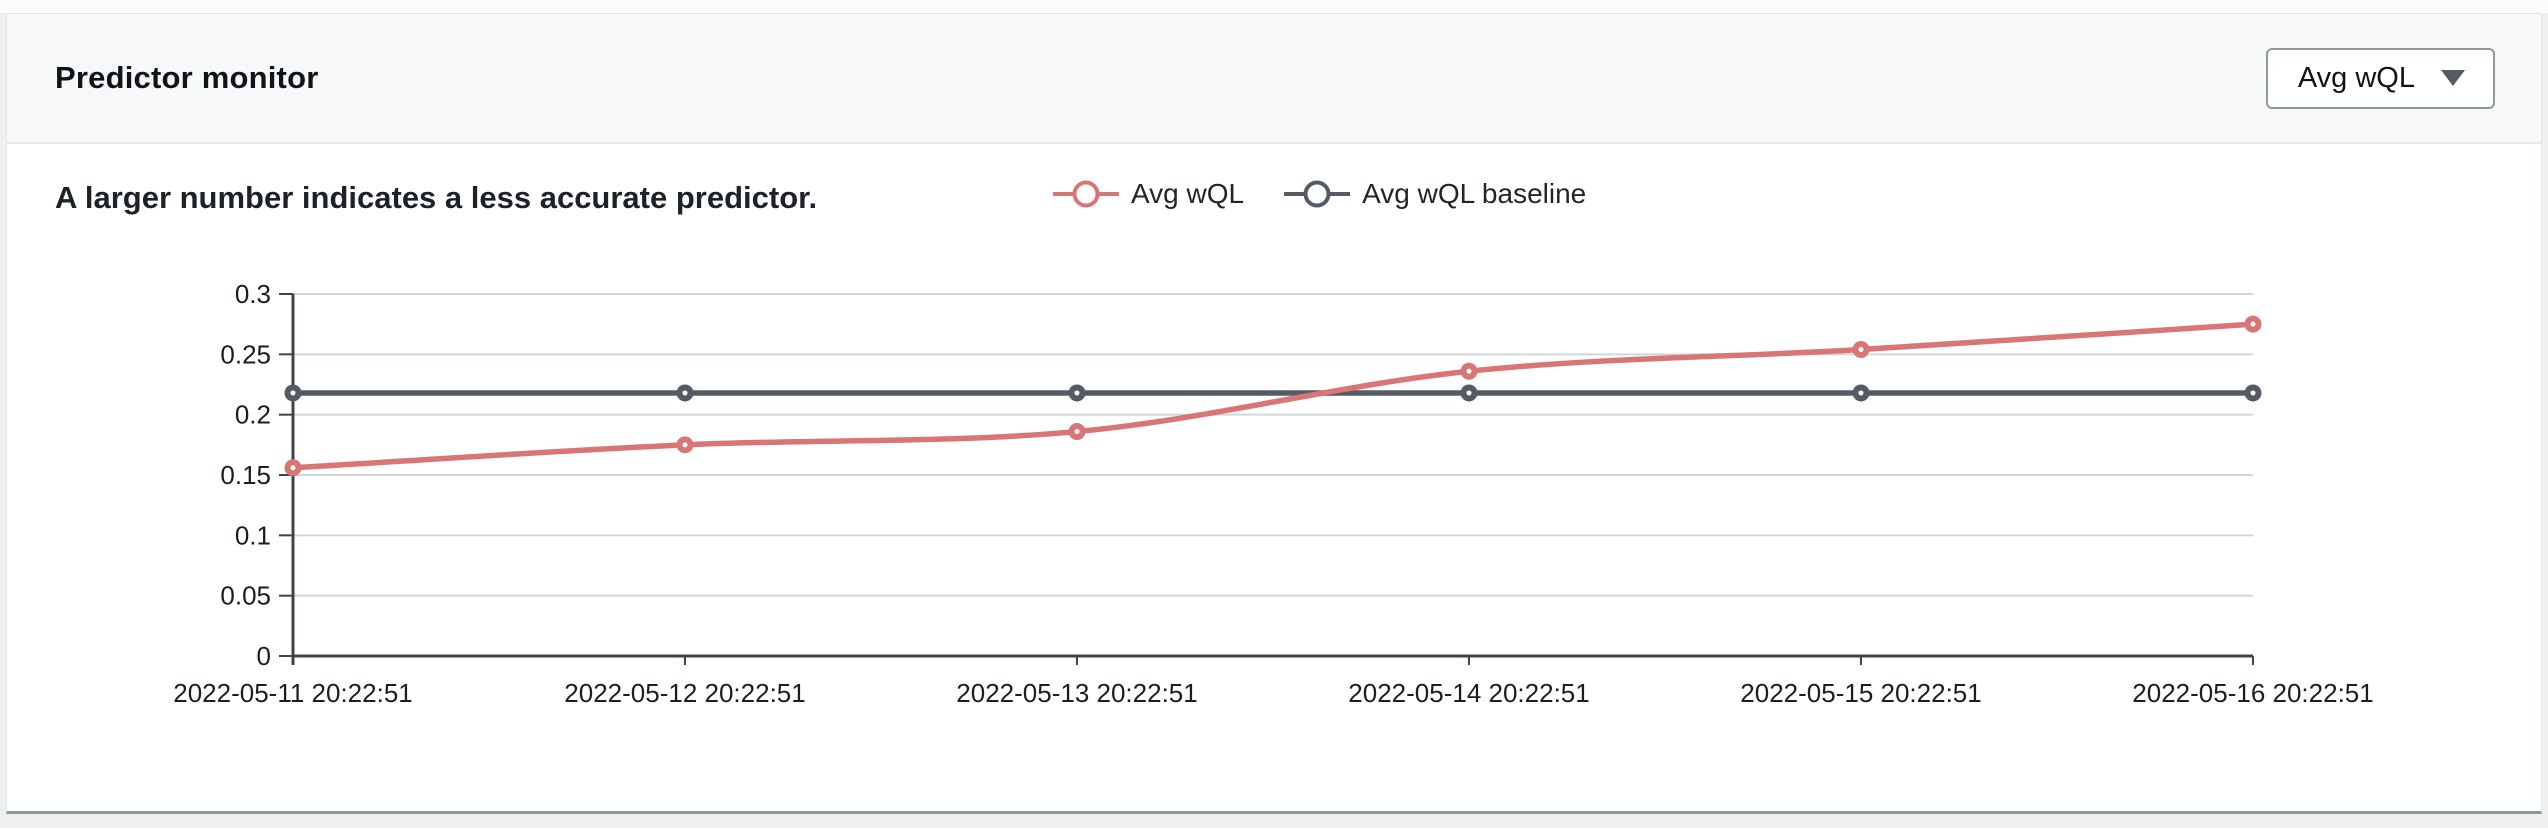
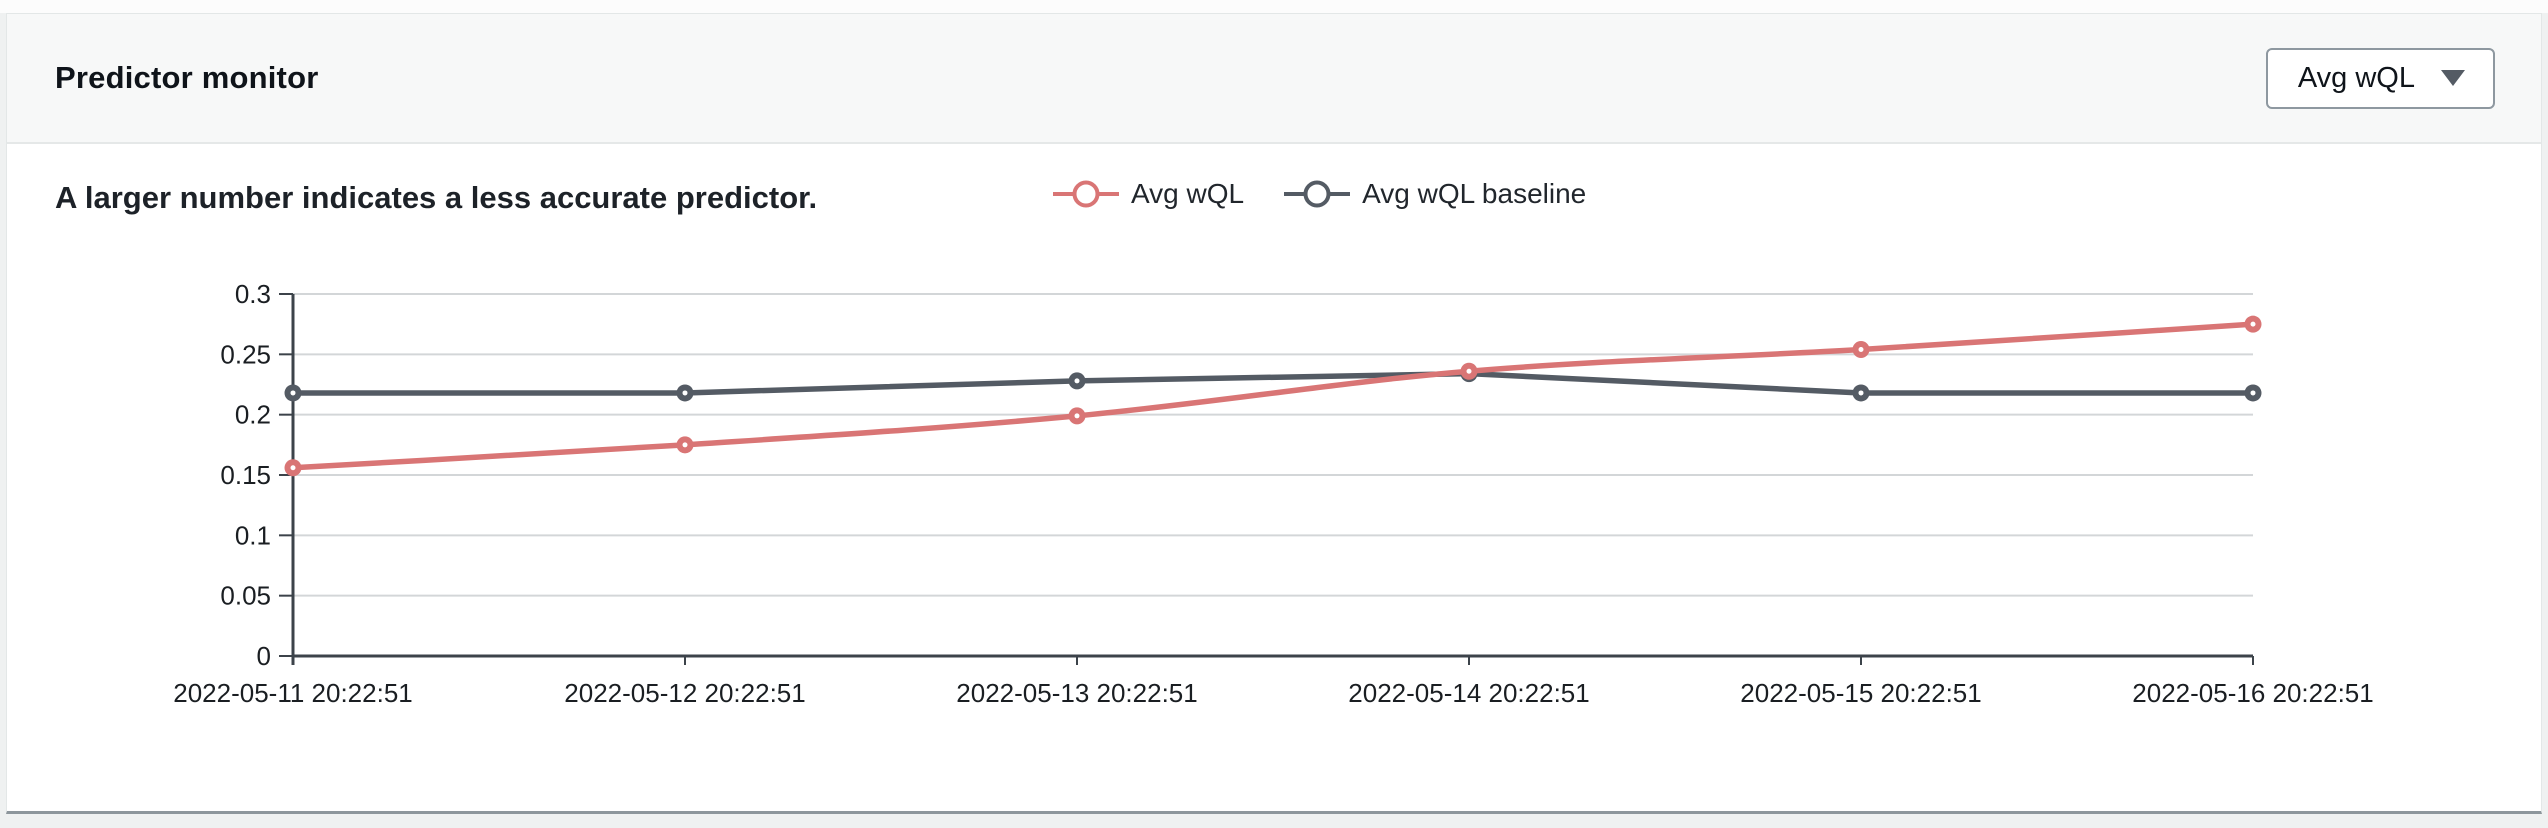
Avg wQL/2022-05-13 20:22:51: 0.186 -> 0.199
Avg wQL baseline/2022-05-13 20:22:51: 0.218 -> 0.228
Avg wQL baseline/2022-05-14 20:22:51: 0.218 -> 0.234
